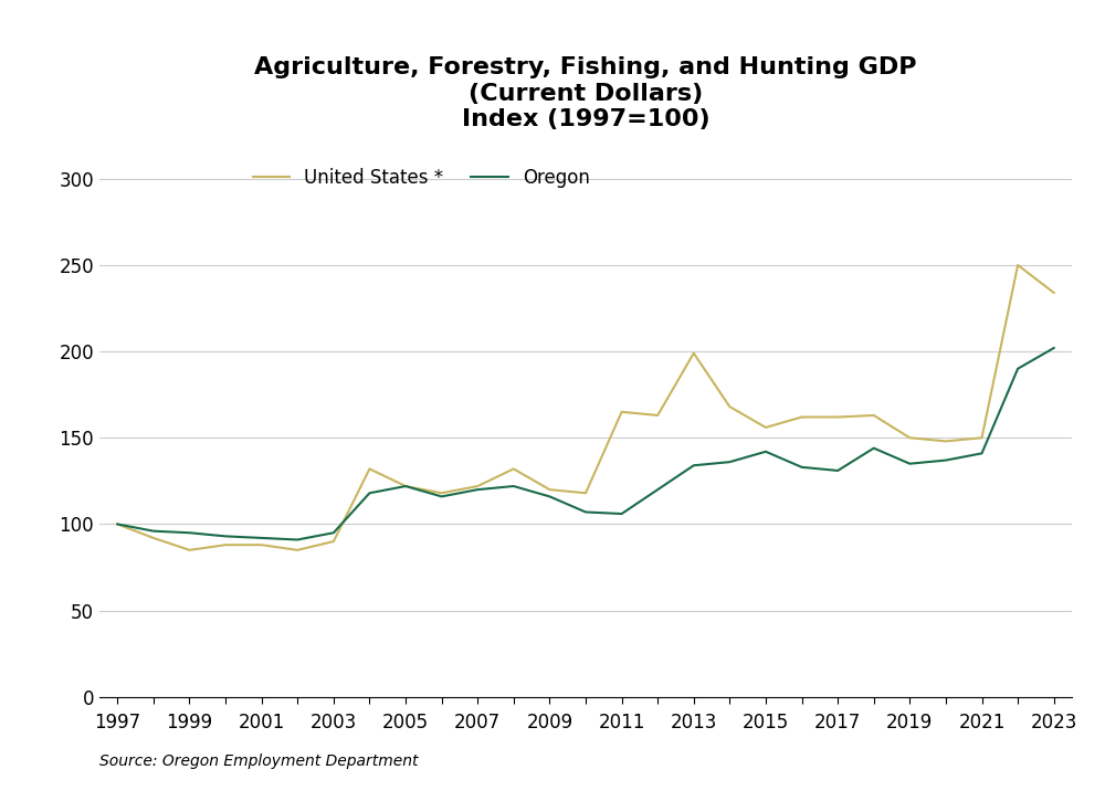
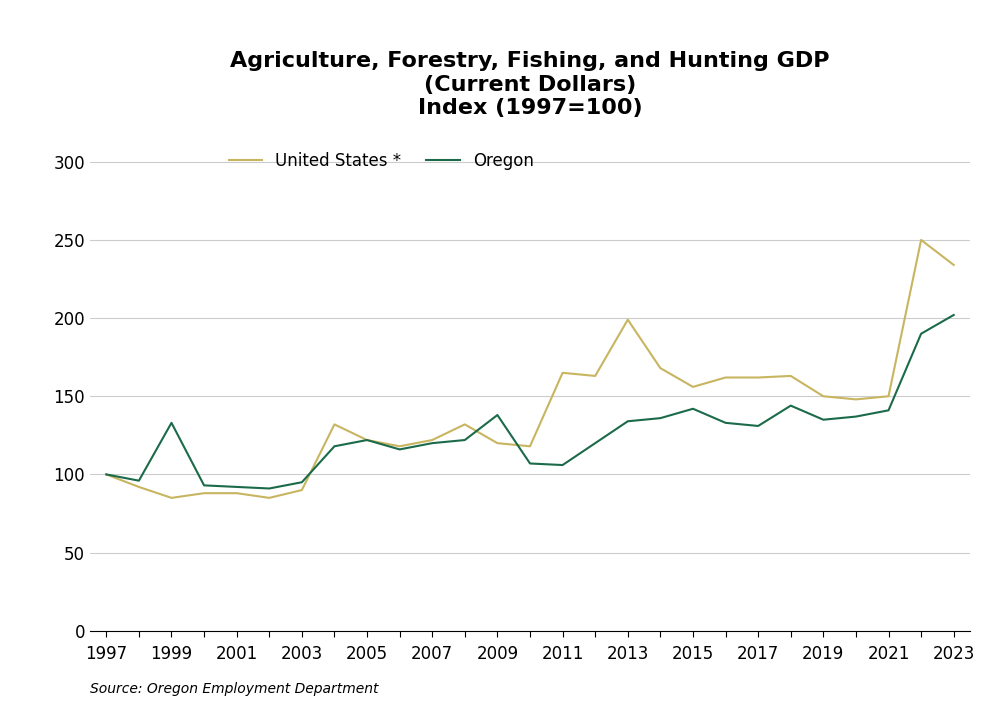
Oregon/1999: 95 -> 133
Oregon/2009: 116 -> 138
